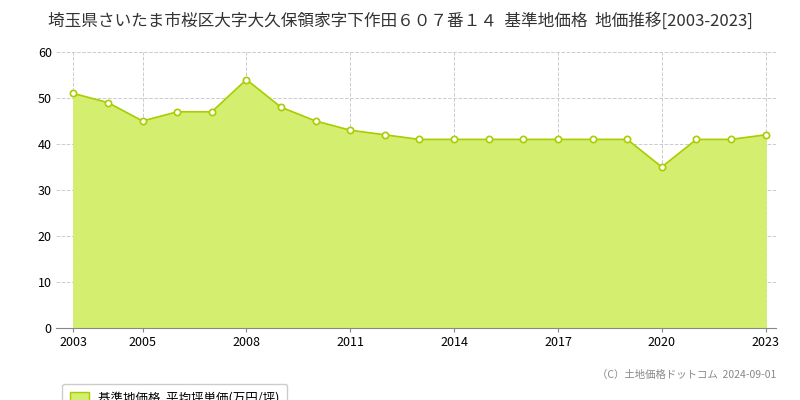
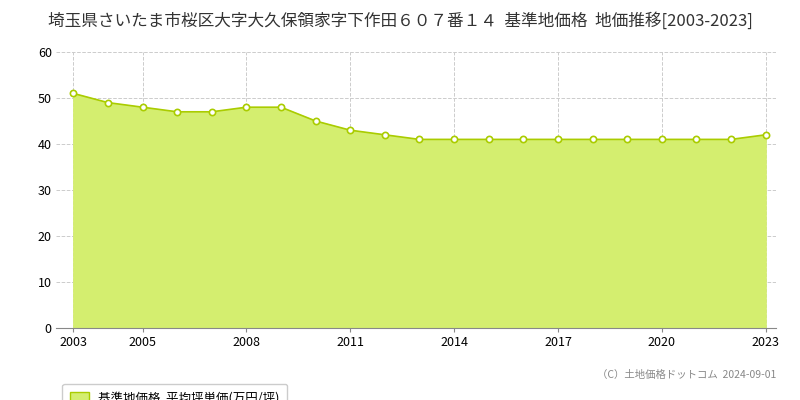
2005: 45 -> 48
2008: 54 -> 48
2020: 35 -> 41
